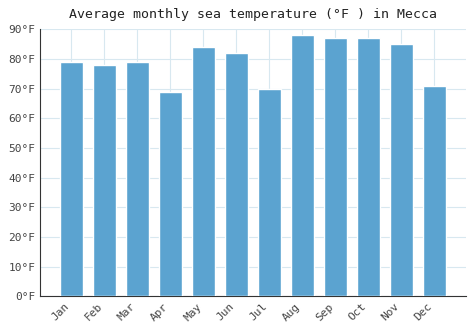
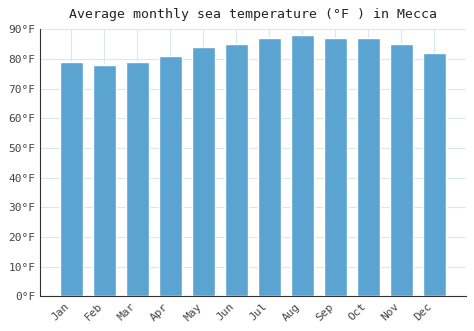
Apr: 69°F -> 81°F
Jun: 82°F -> 85°F
Jul: 70°F -> 87°F
Dec: 71°F -> 82°F
